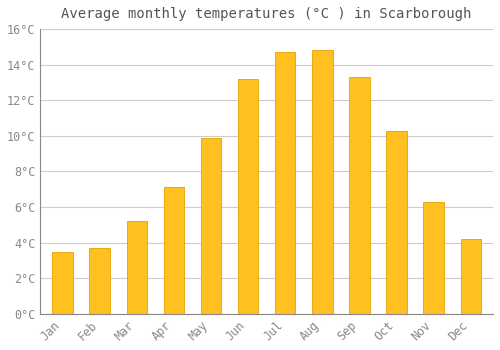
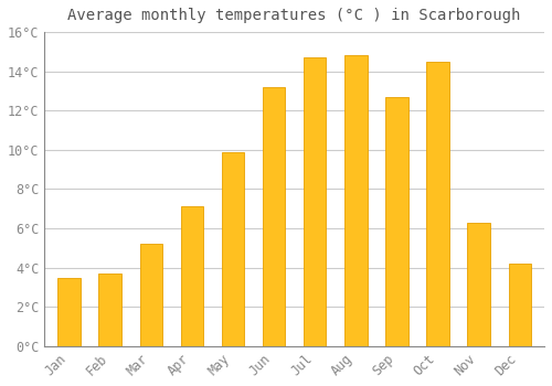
Sep: 13.3°C -> 12.7°C
Oct: 10.3°C -> 14.5°C
